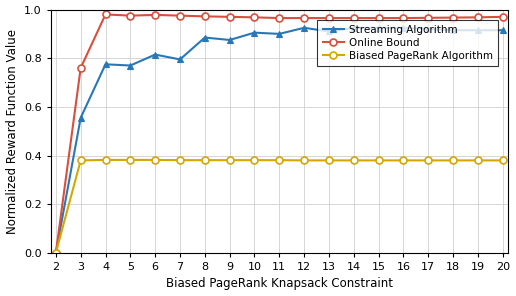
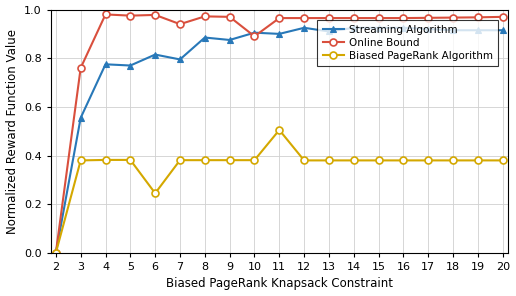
Biased PageRank Algorithm/6: 0.382 -> 0.245
Online Bound/7: 0.975 -> 0.940
Online Bound/10: 0.968 -> 0.890
Biased PageRank Algorithm/11: 0.381 -> 0.505
